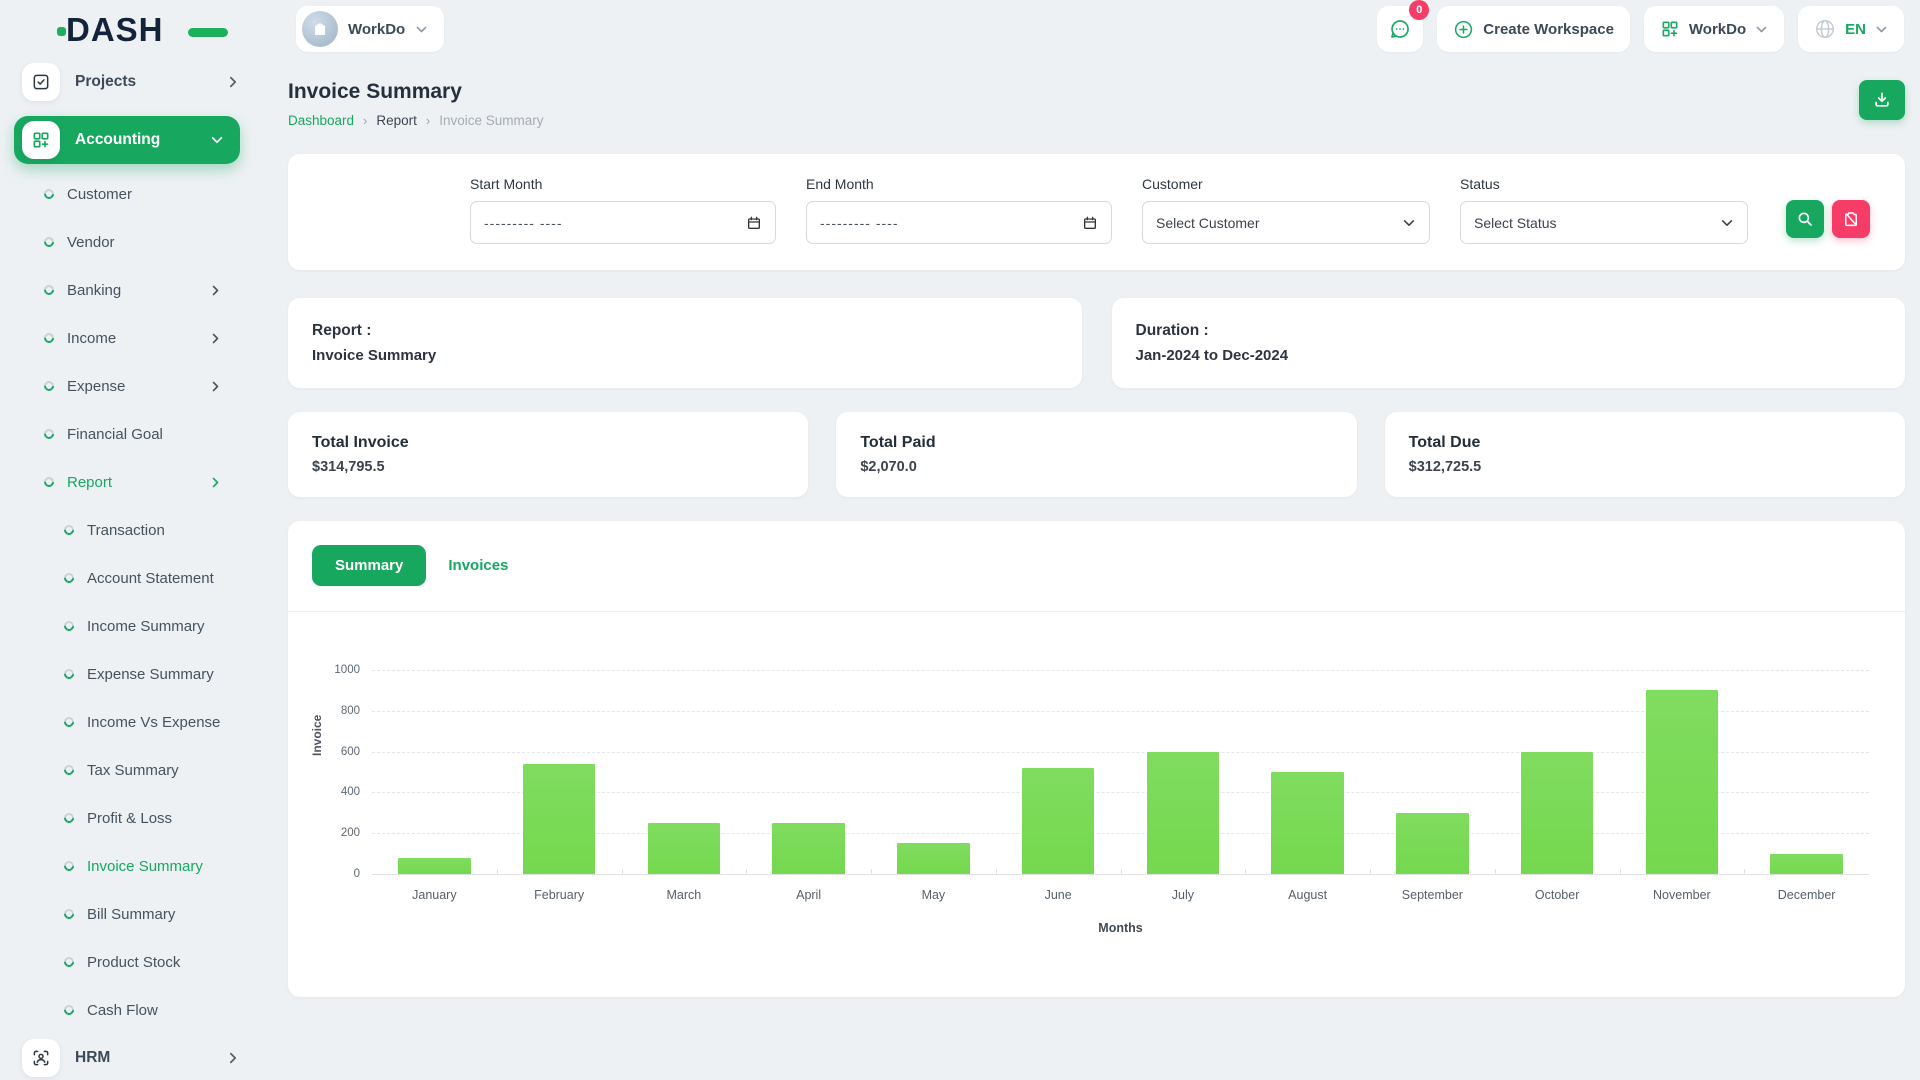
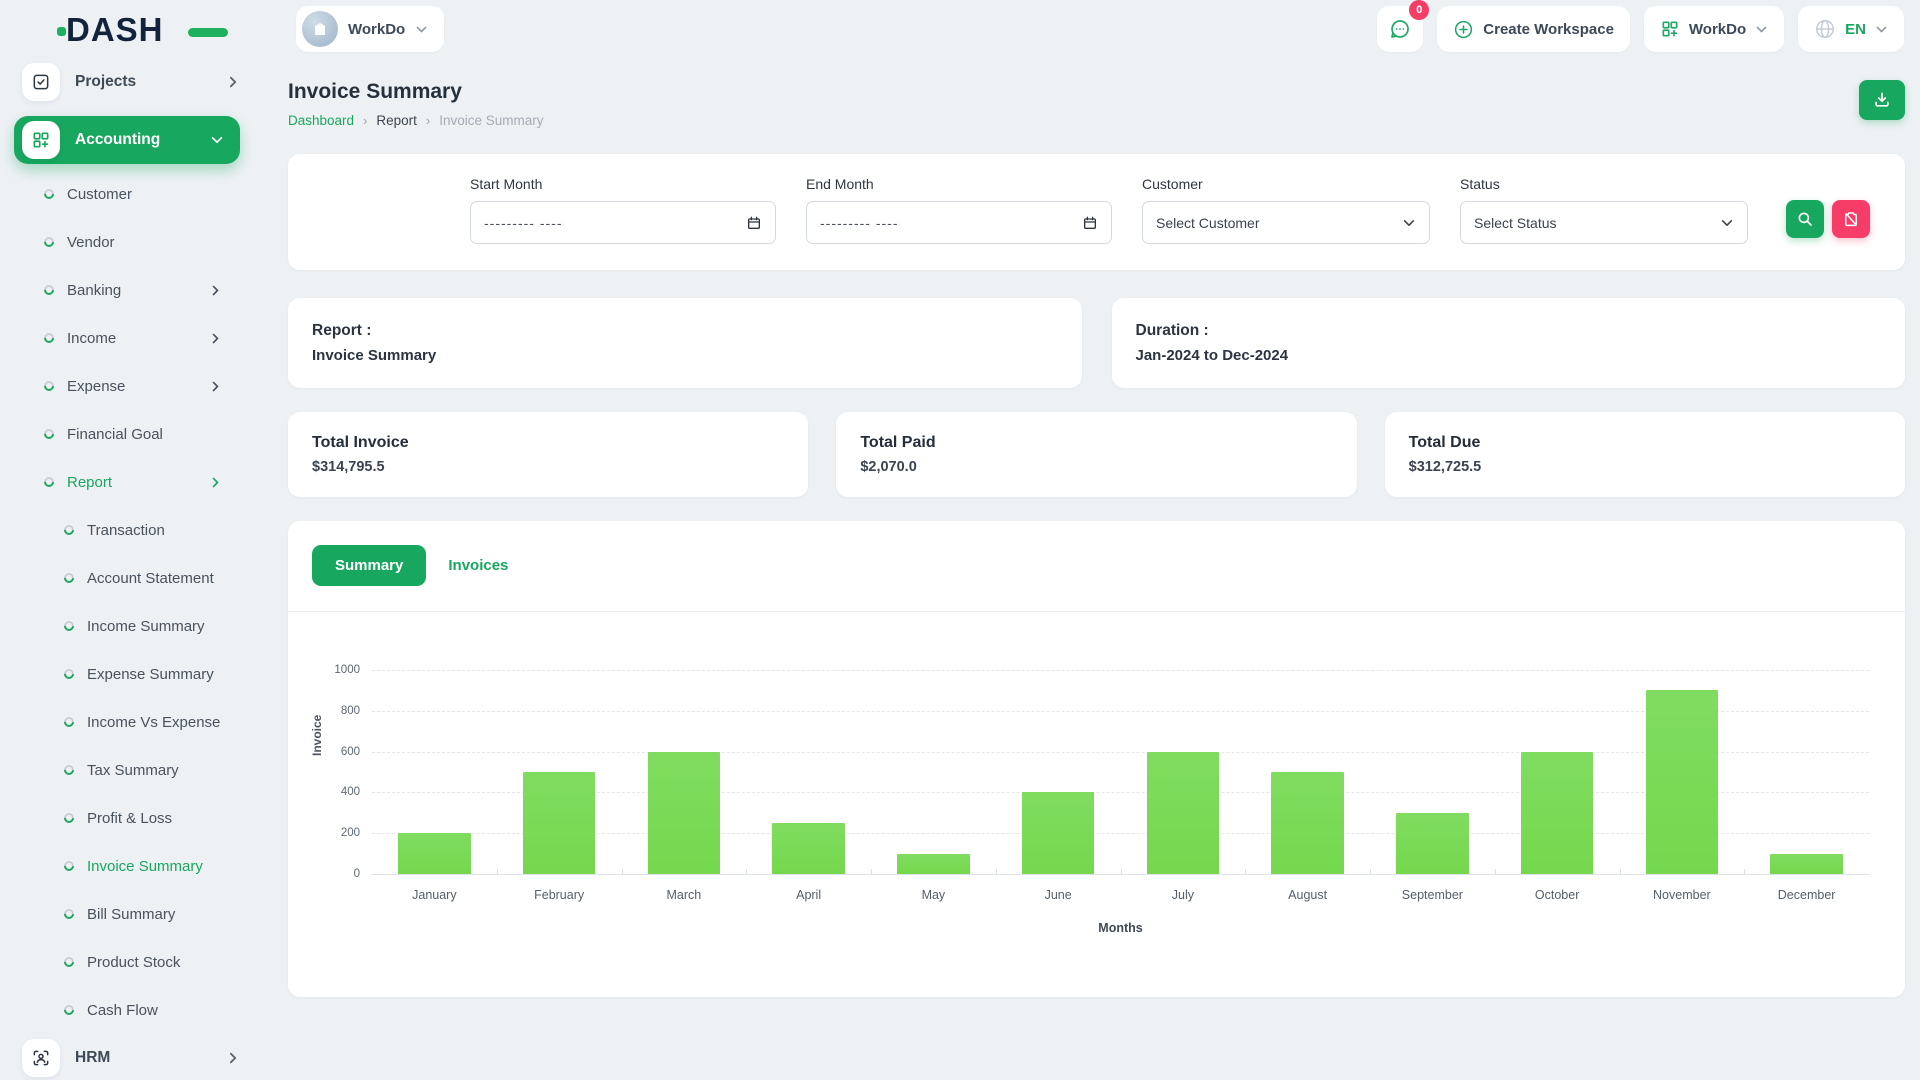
January: 80 -> 200
February: 540 -> 500
March: 250 -> 600
May: 150 -> 100
June: 520 -> 400
